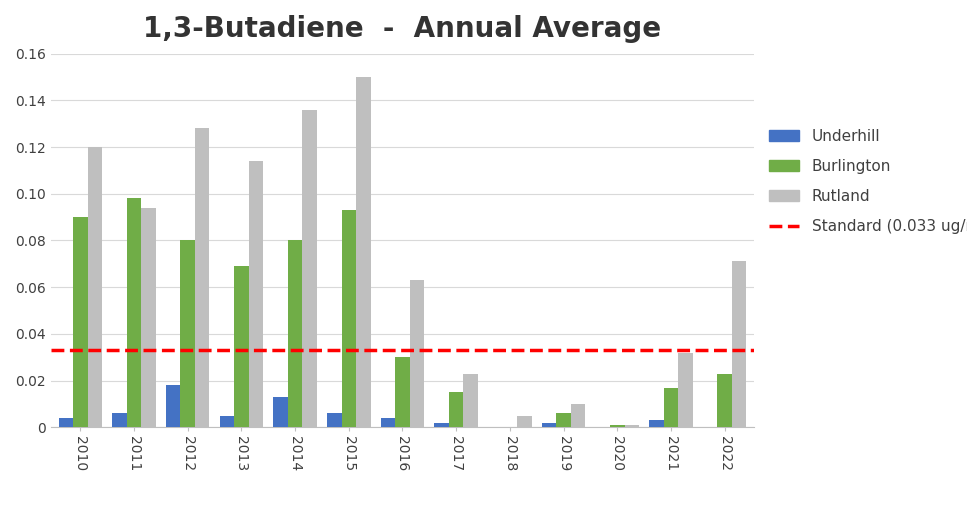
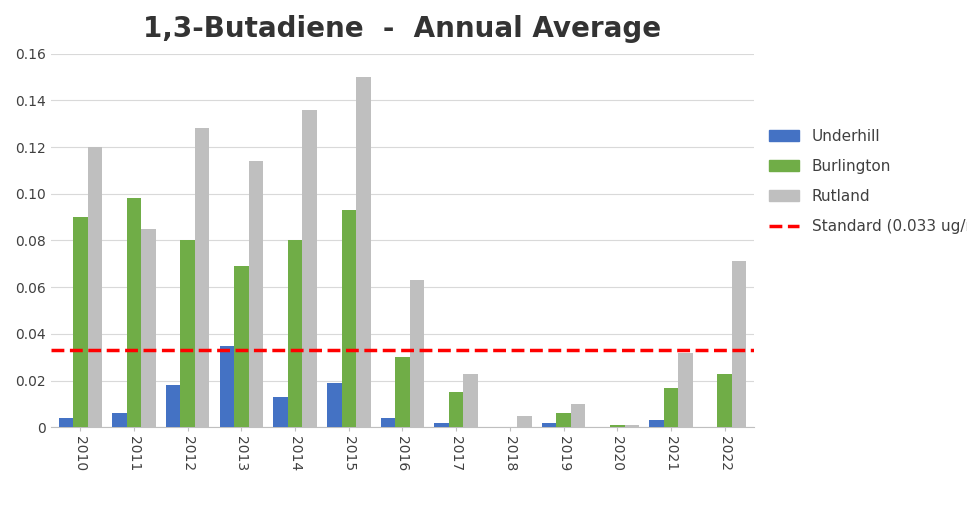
Rutland/2011: 0.094 -> 0.085
Underhill/2013: 0.005 -> 0.035
Underhill/2015: 0.006 -> 0.019
